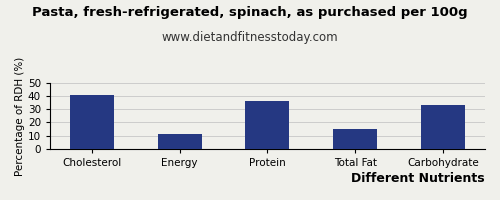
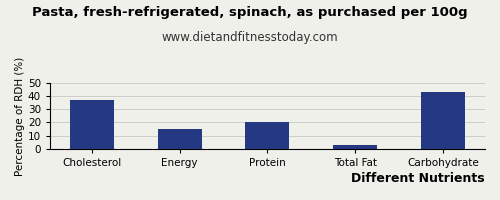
Cholesterol: 41 -> 37
Energy: 11 -> 15
Protein: 36 -> 20
Total Fat: 15 -> 3
Carbohydrate: 33 -> 43
